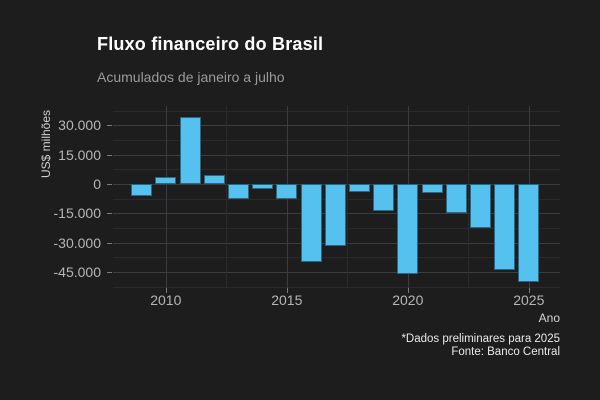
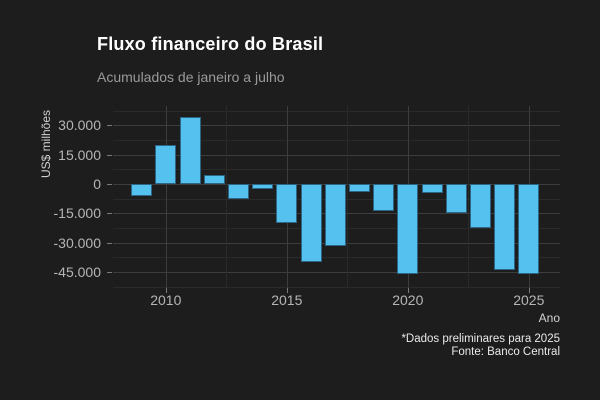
2010: 4000 -> 20000
2015: -8000 -> -20000
2025: -50000 -> -46000
